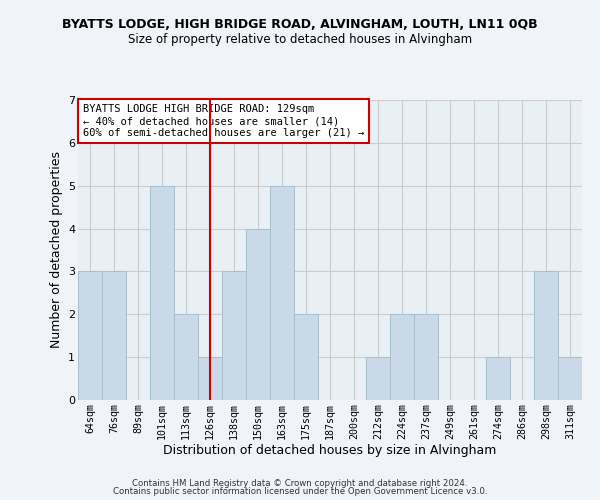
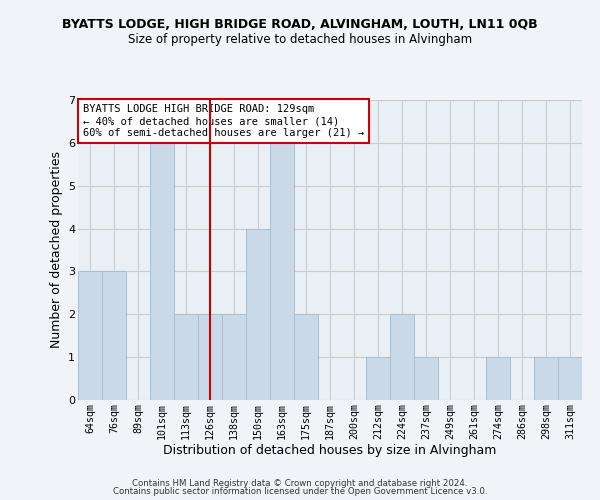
101sqm: 5 -> 6
126sqm: 1 -> 2
138sqm: 3 -> 2
163sqm: 5 -> 6
237sqm: 2 -> 1
298sqm: 3 -> 1
